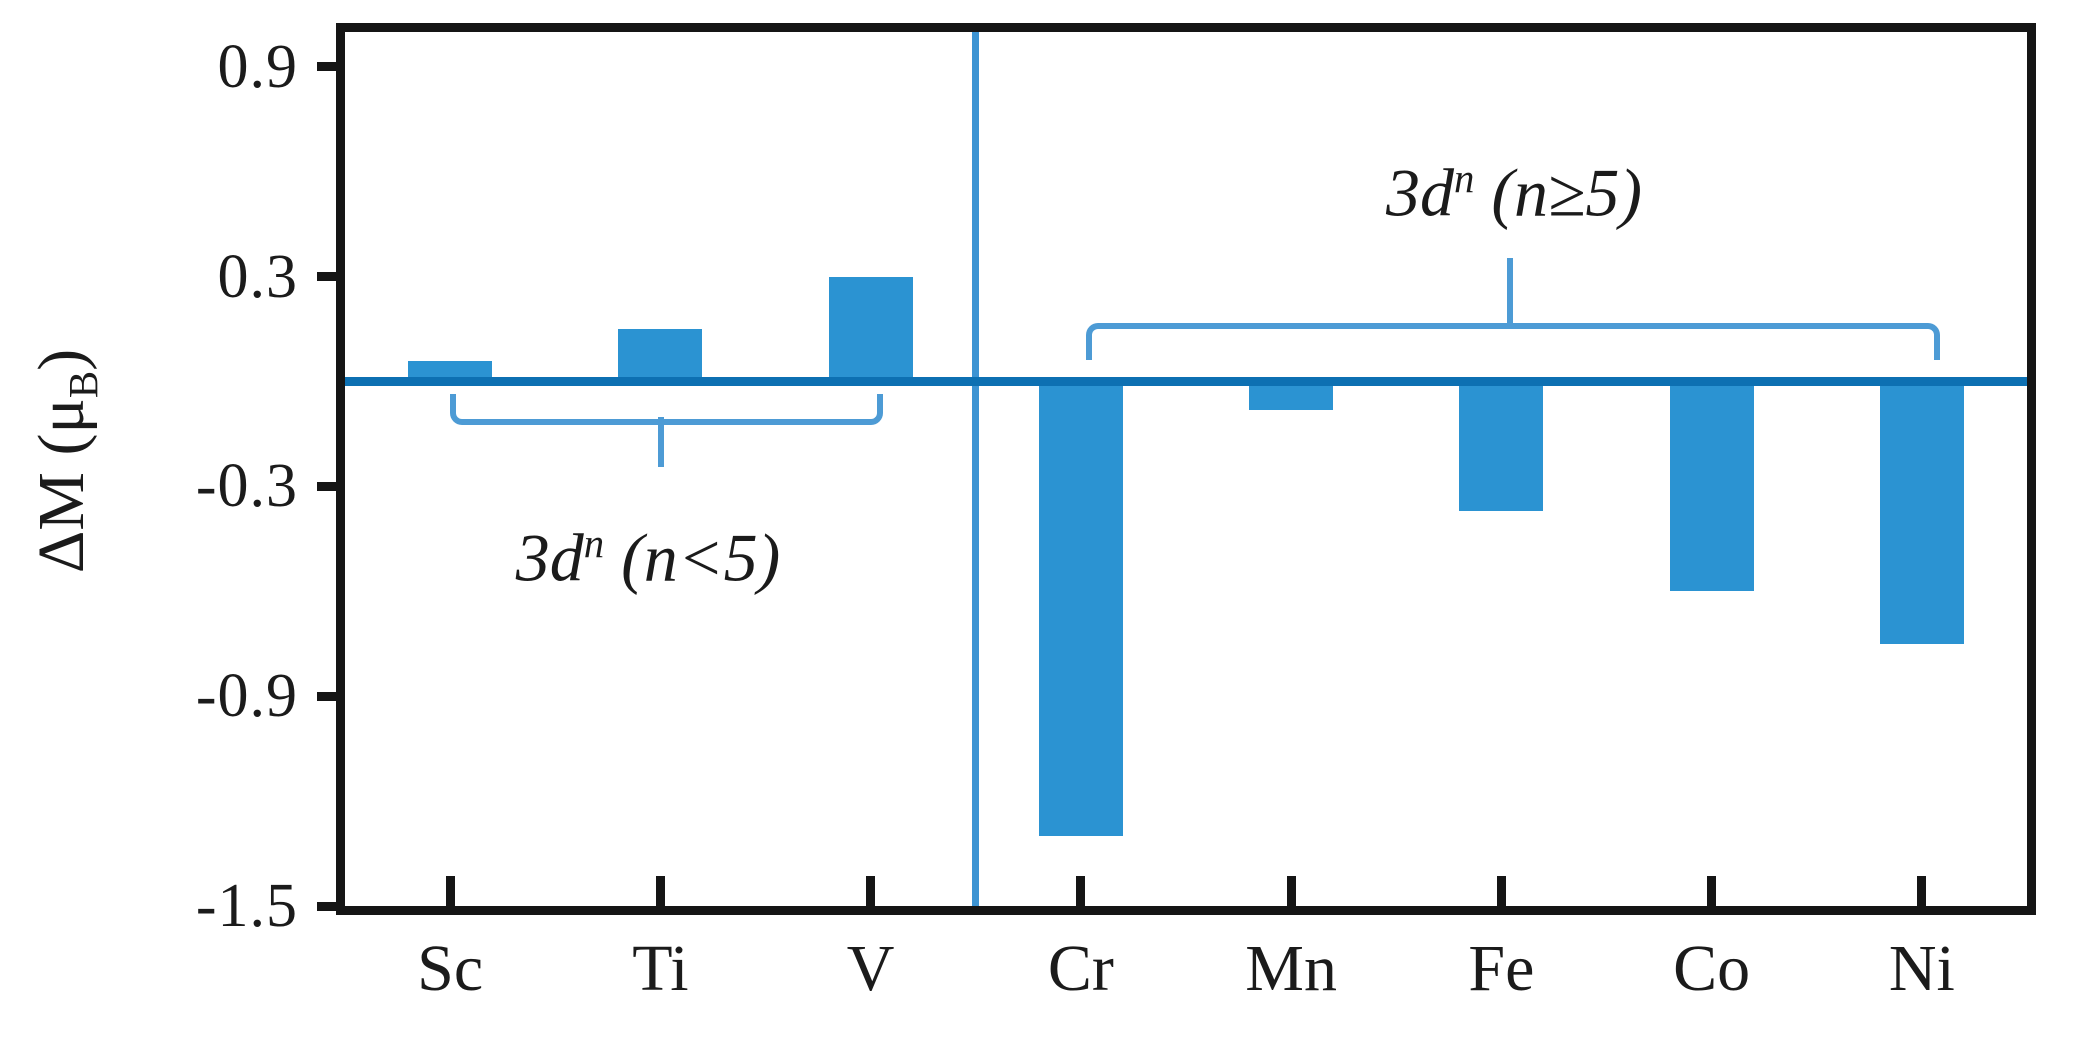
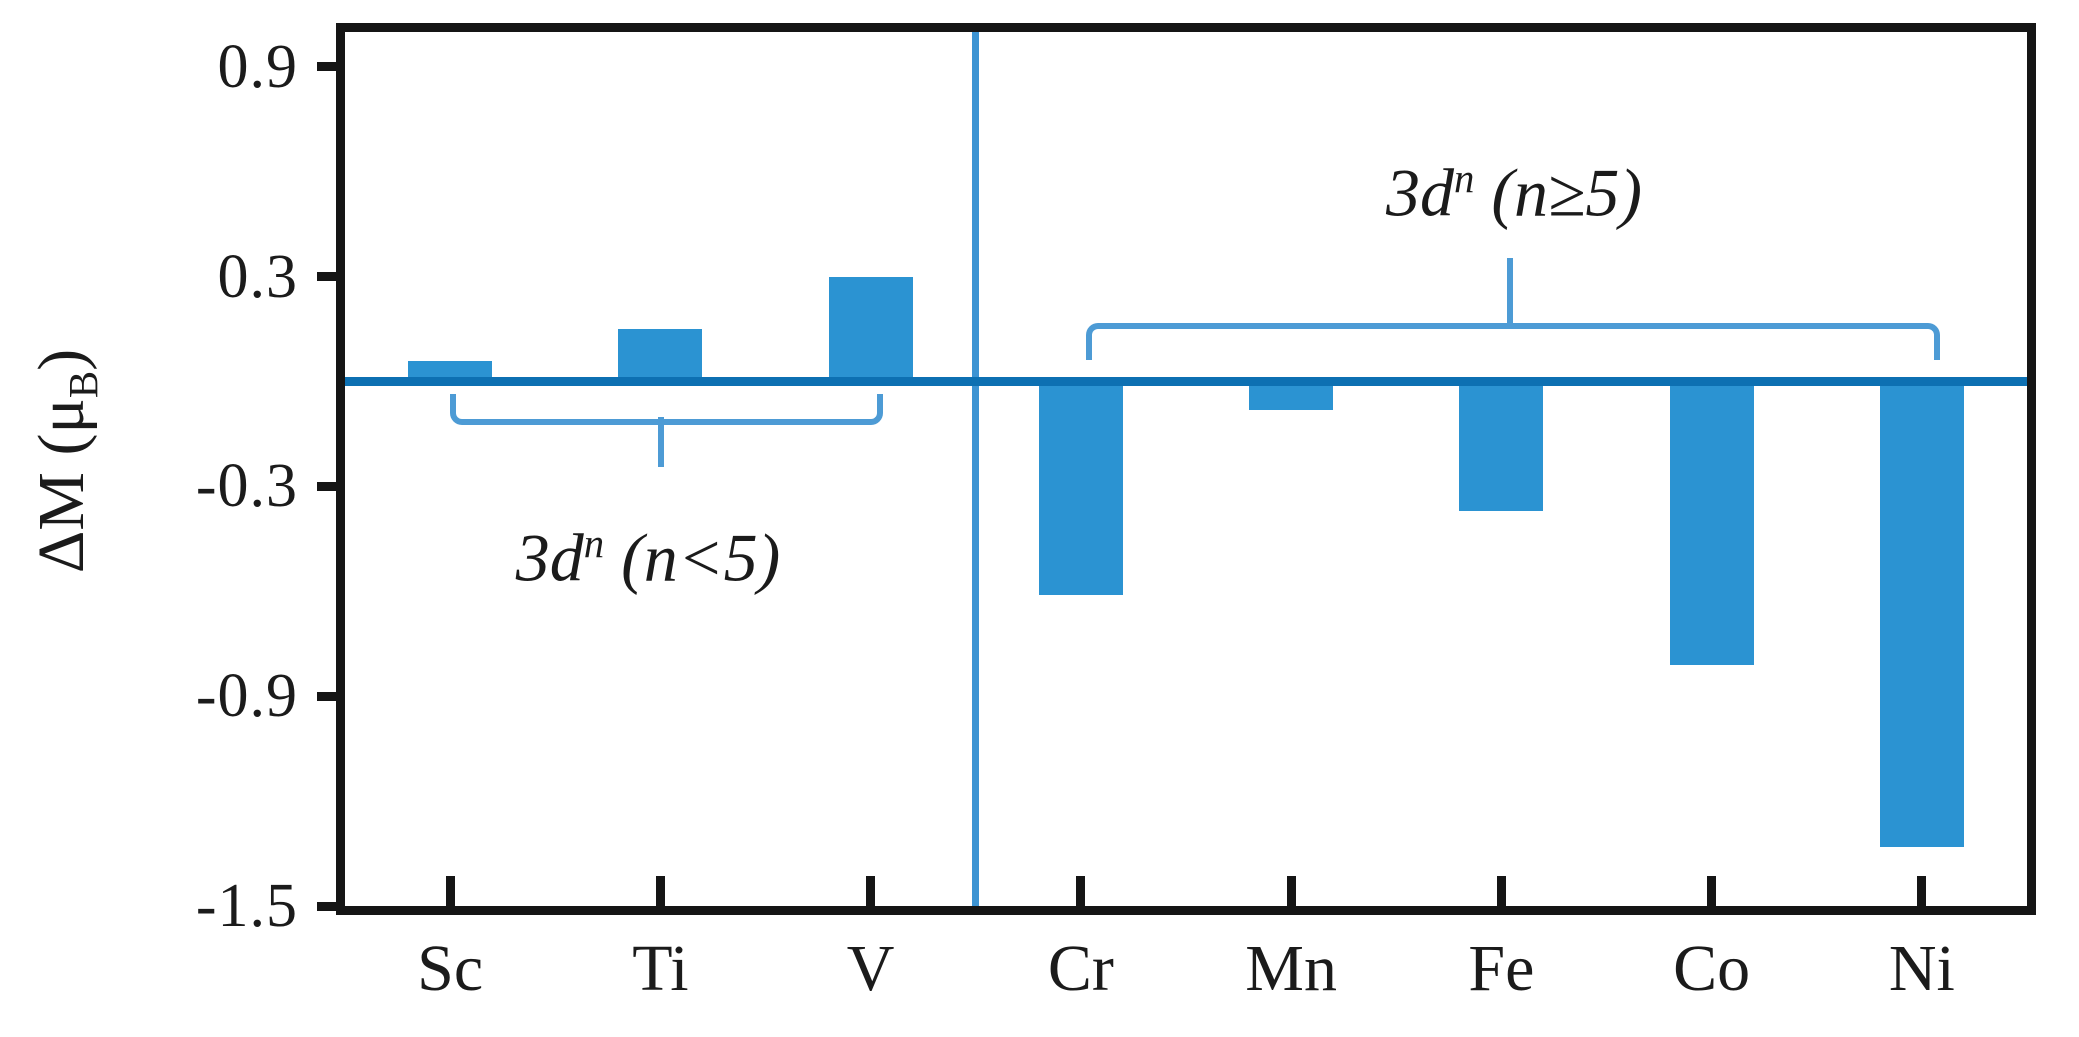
Cr: -1.30 -> -0.61
Co: -0.60 -> -0.81
Ni: -0.75 -> -1.33
